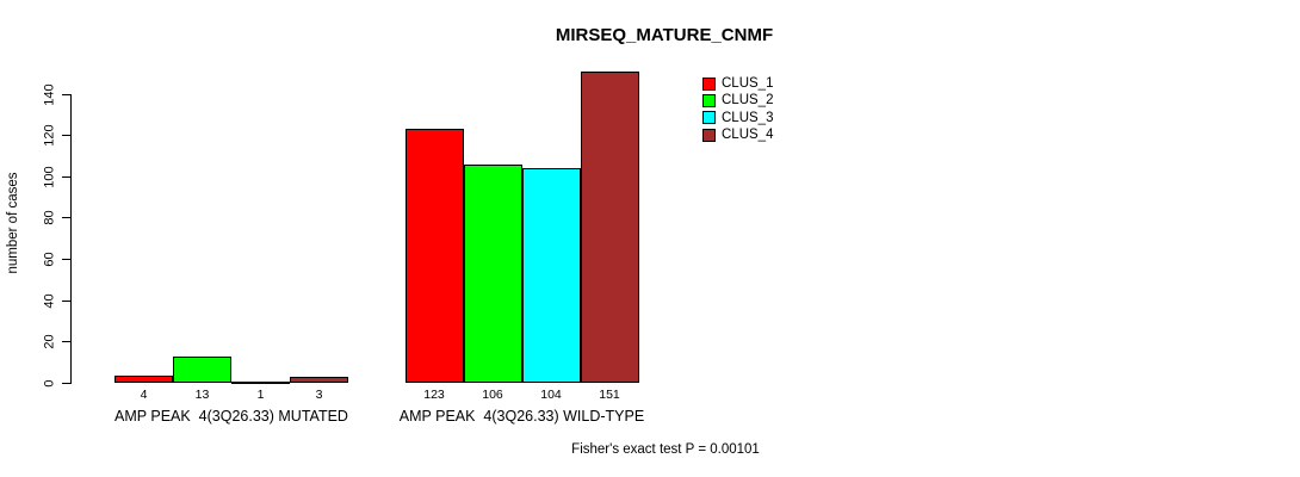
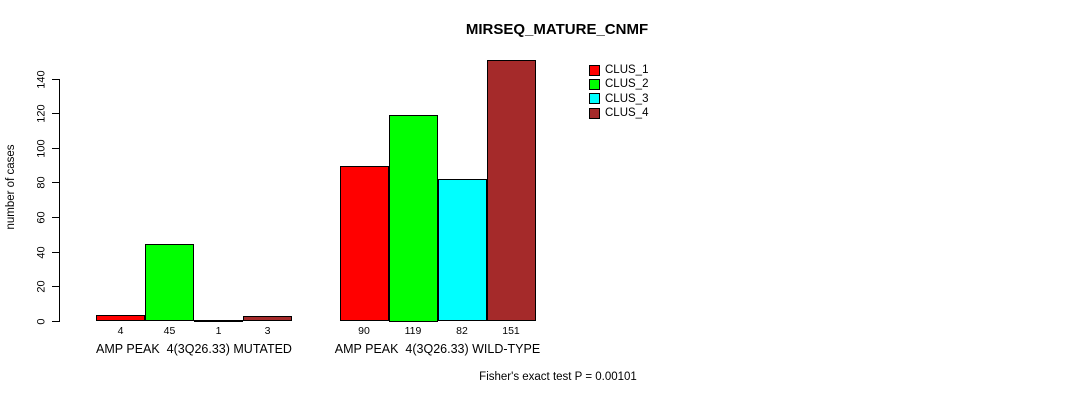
CLUS_2/AMP PEAK 4(3Q26.33) MUTATED: 13 -> 45
CLUS_1/AMP PEAK 4(3Q26.33) WILD-TYPE: 123 -> 90
CLUS_2/AMP PEAK 4(3Q26.33) WILD-TYPE: 106 -> 119
CLUS_3/AMP PEAK 4(3Q26.33) WILD-TYPE: 104 -> 82
